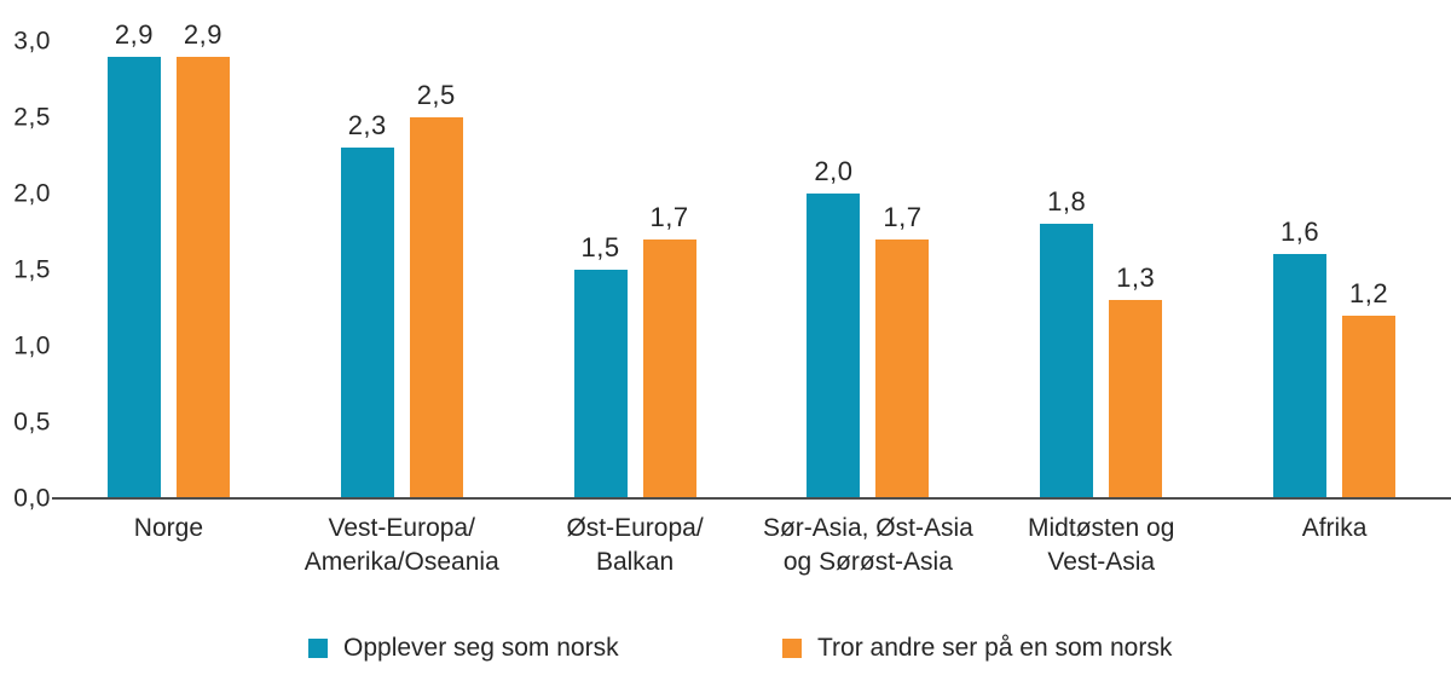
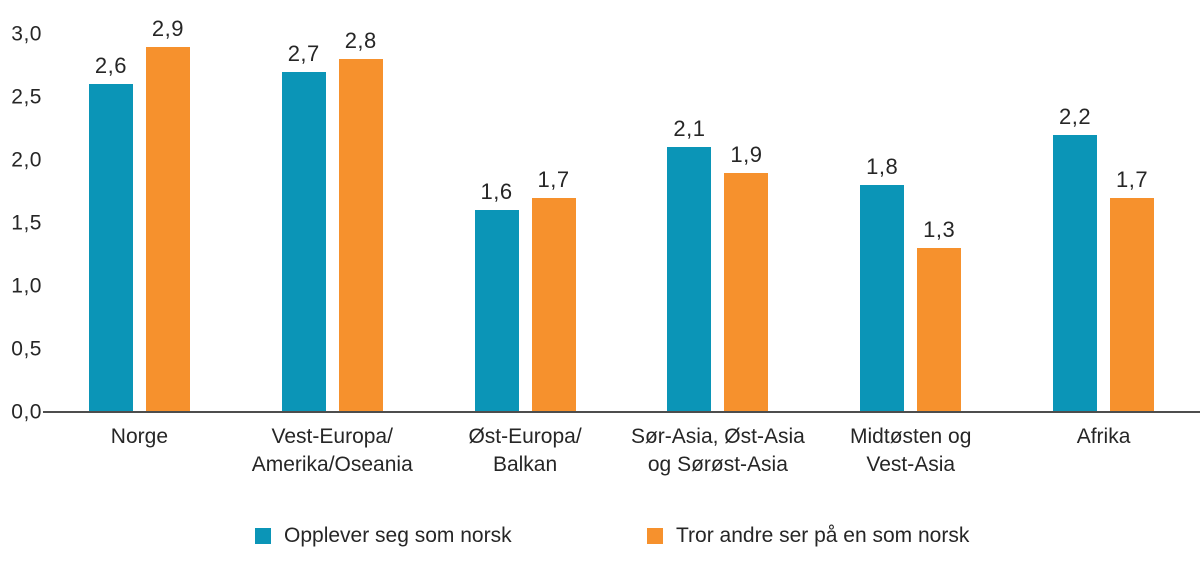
Opplever seg som norsk/Norge: 2,9 -> 2,6
Opplever seg som norsk/Vest-Europa/ Amerika/Oseania: 2,3 -> 2,7
Tror andre ser på en som norsk/Vest-Europa/ Amerika/Oseania: 2,5 -> 2,8
Opplever seg som norsk/Øst-Europa/ Balkan: 1,5 -> 1,6
Opplever seg som norsk/Sør-Asia, Øst-Asia og Sørøst-Asia: 2,0 -> 2,1
Tror andre ser på en som norsk/Sør-Asia, Øst-Asia og Sørøst-Asia: 1,7 -> 1,9
Opplever seg som norsk/Afrika: 1,6 -> 2,2
Tror andre ser på en som norsk/Afrika: 1,2 -> 1,7
